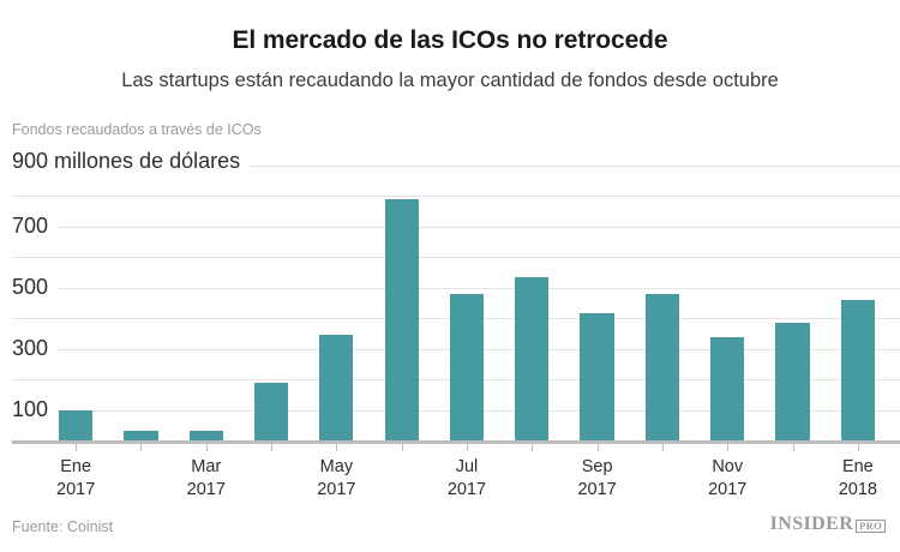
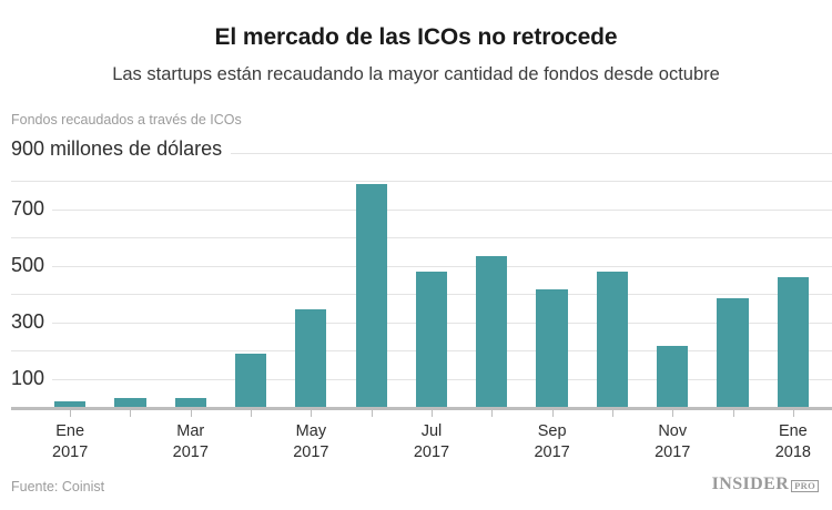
Ene 2017: 100 -> 20
Nov 2017: 340 -> 220
